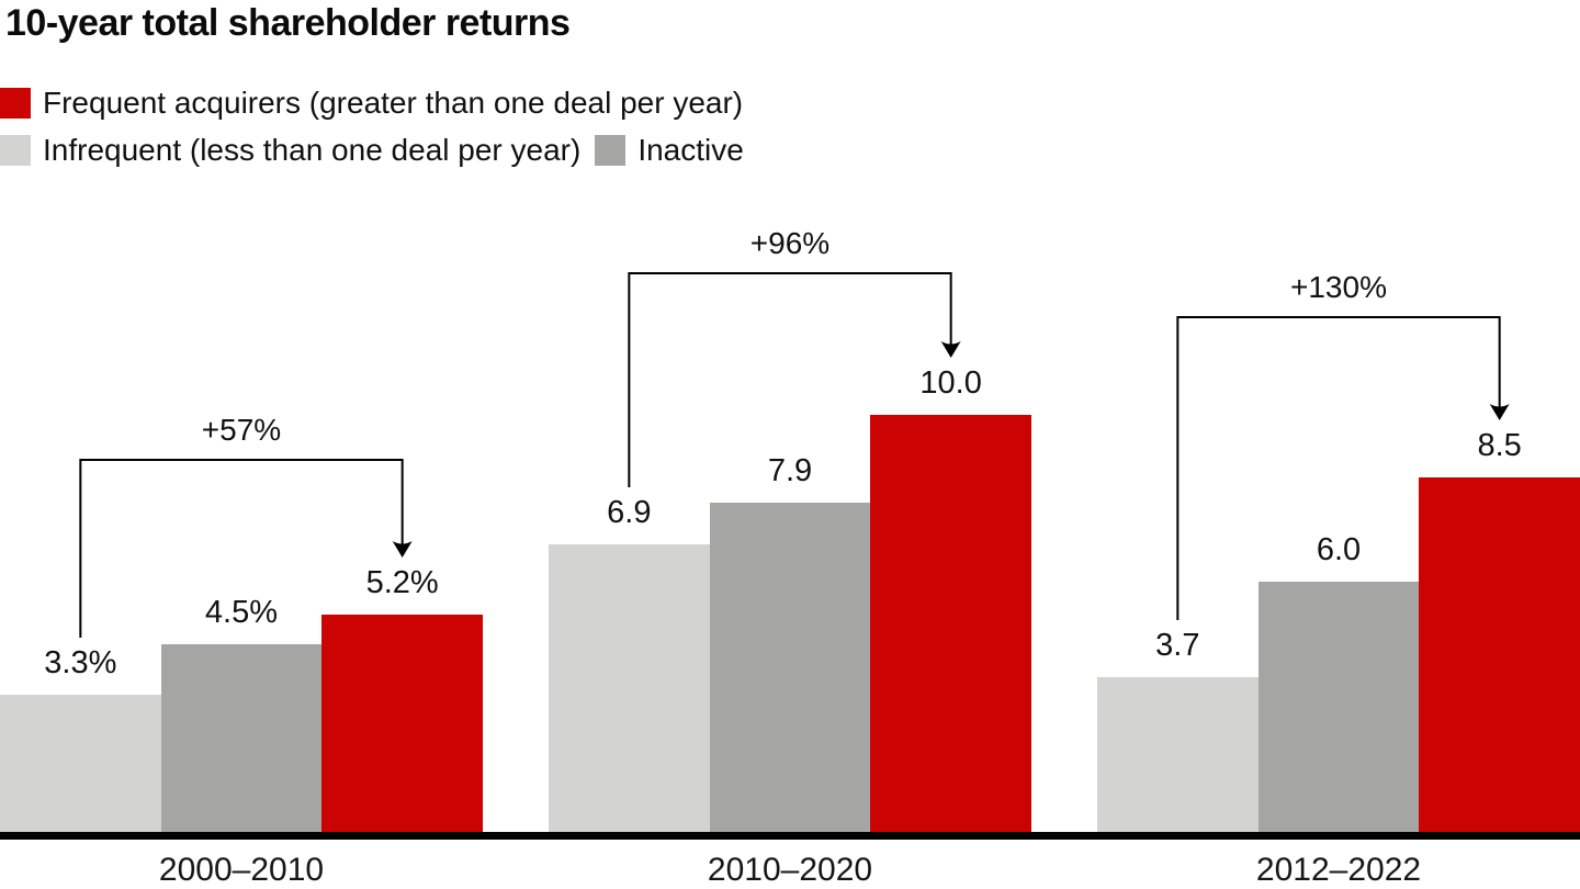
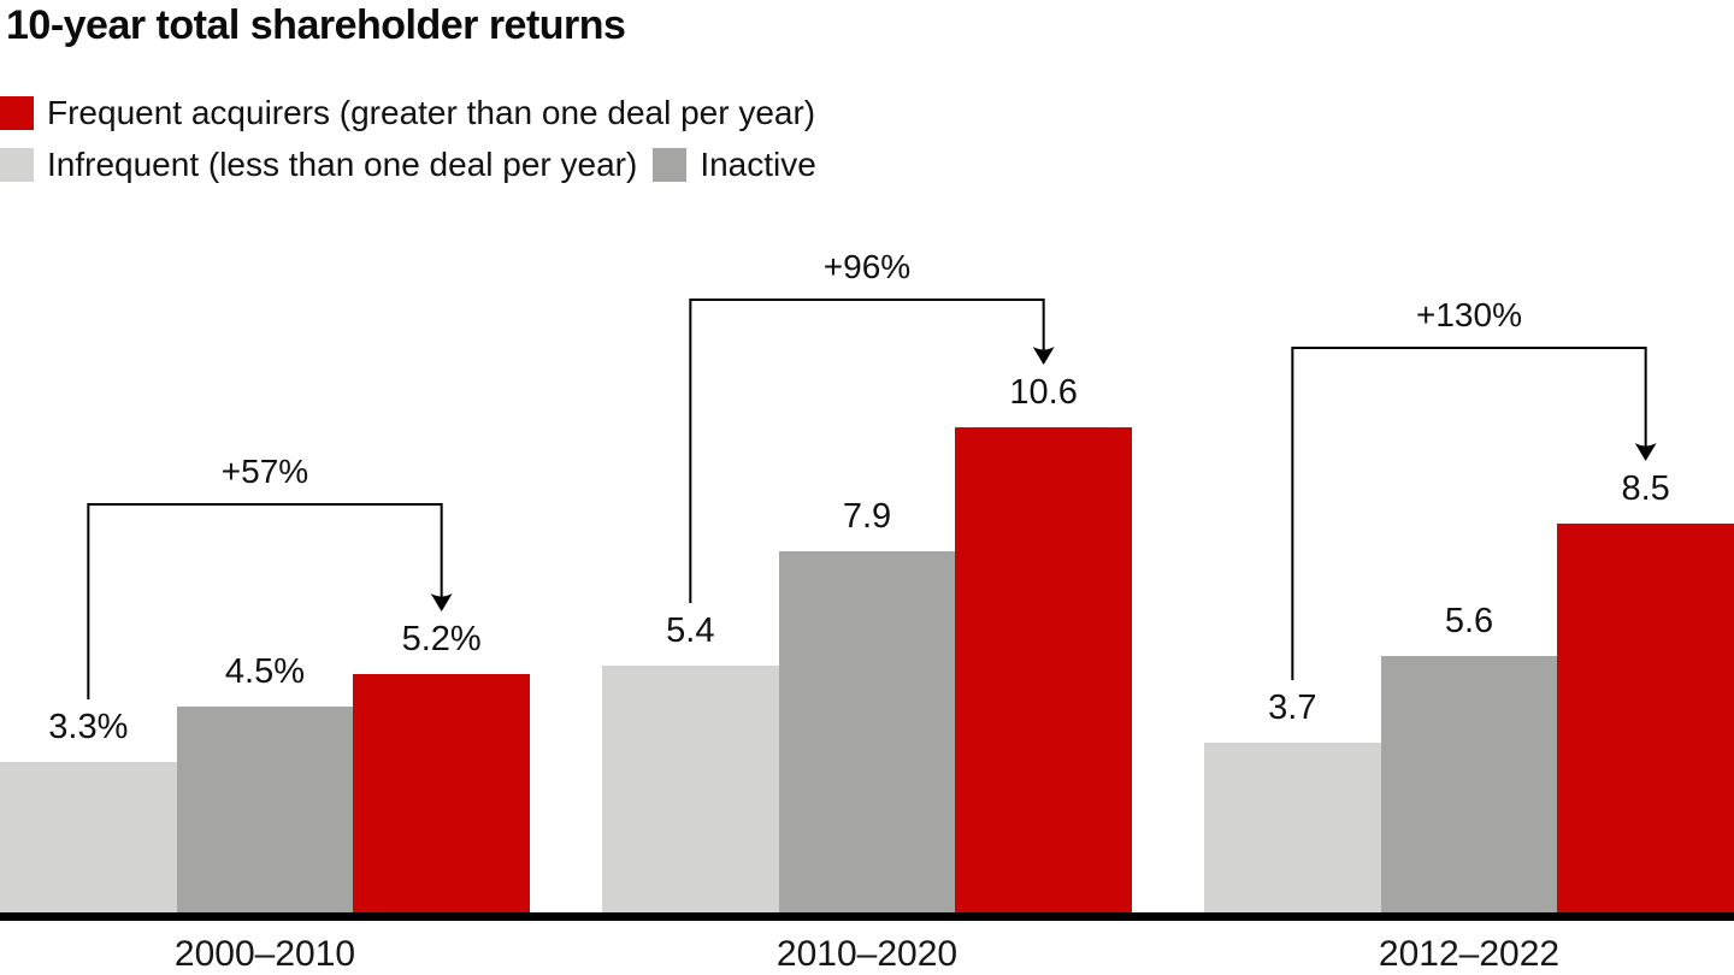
Infrequent (less than one deal per year)/2010–2020: 6.9 -> 5.4
Frequent acquirers (greater than one deal per year)/2010–2020: 10.0 -> 10.6
Inactive/2012–2022: 6.0 -> 5.6
